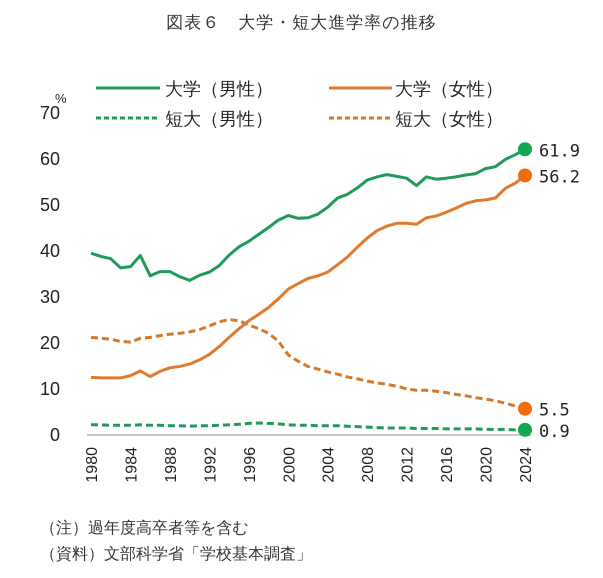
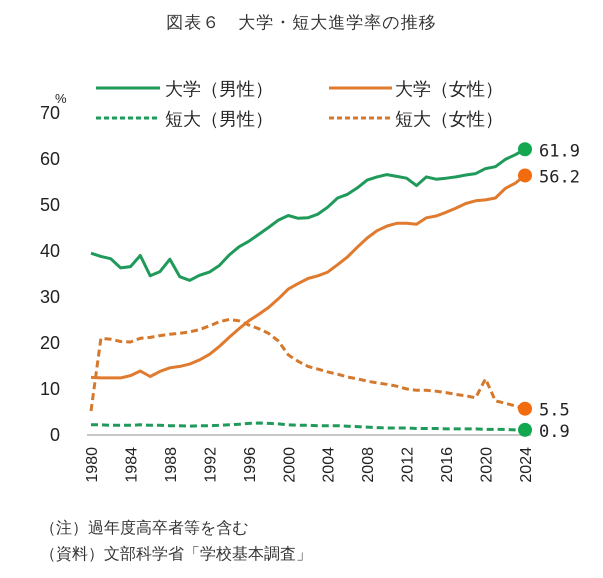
短大（女性）/1980: 21 -> 5
大学（男性）/1988: 35 -> 38
短大（女性）/2020: 8 -> 12
